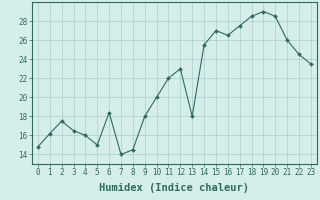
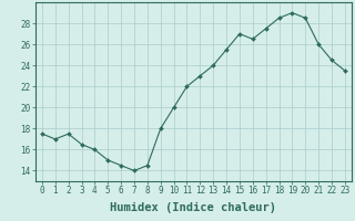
0: 14.8 -> 17.5
1: 16.2 -> 17.0
6: 18.4 -> 14.5
13: 18.0 -> 24.0
